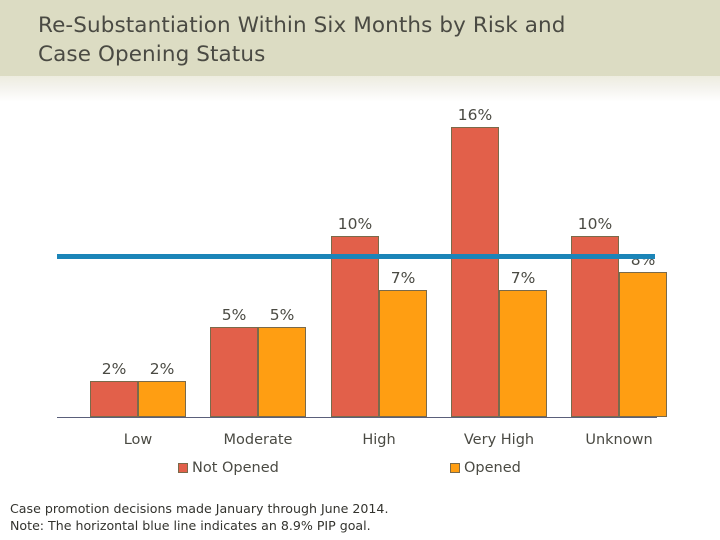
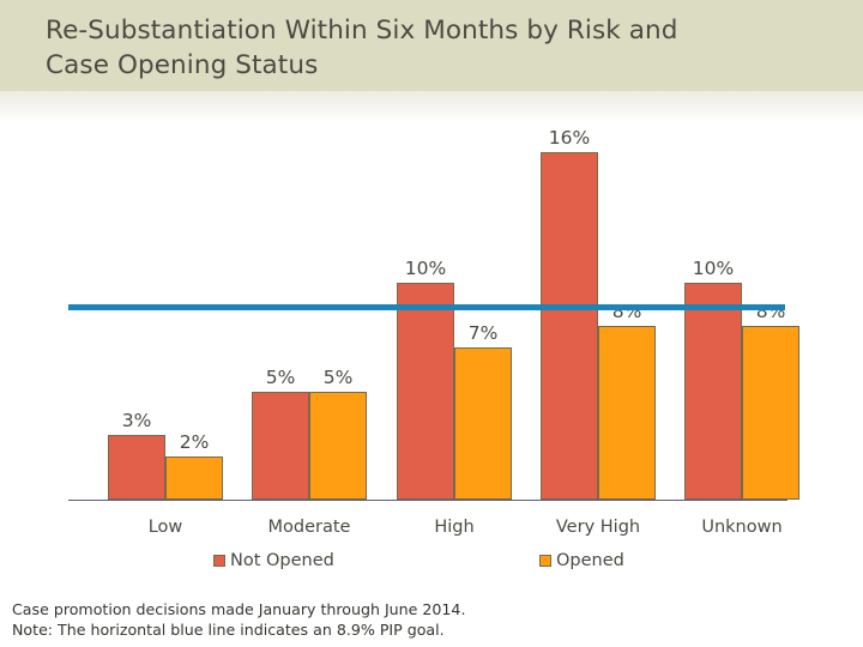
Not Opened/Low: 2% -> 3%
Opened/Very High: 7% -> 8%
